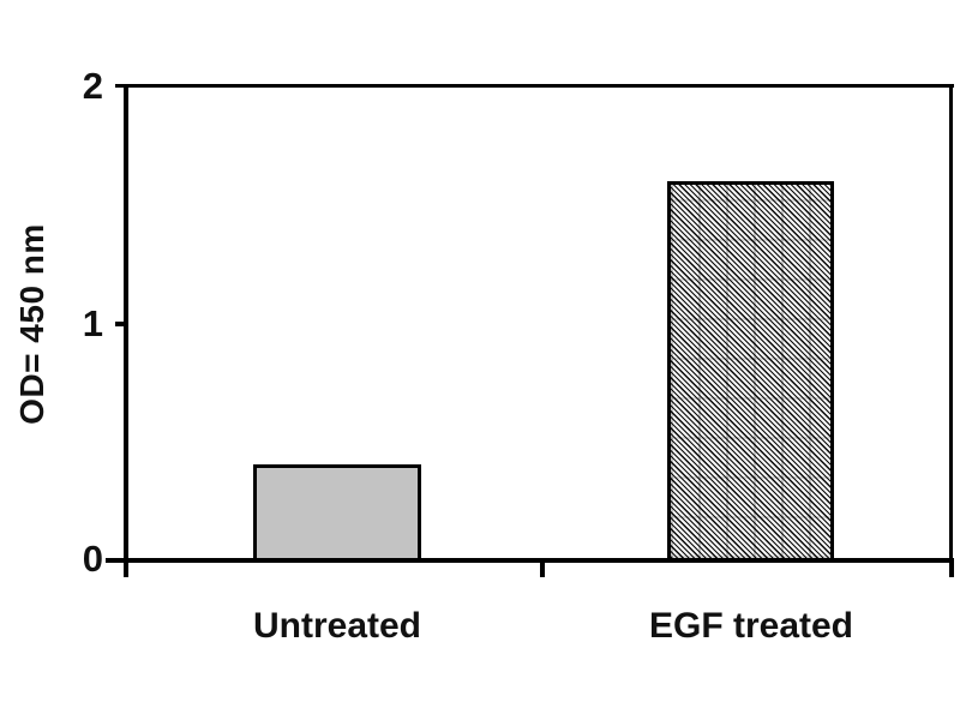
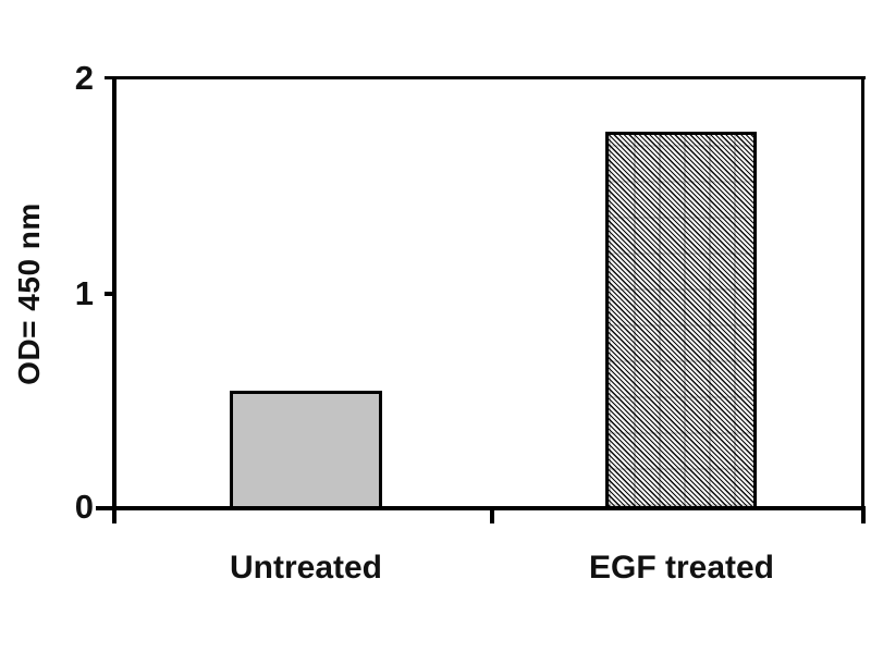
Untreated: 0.41 -> 0.55
EGF treated: 1.60 -> 1.75
